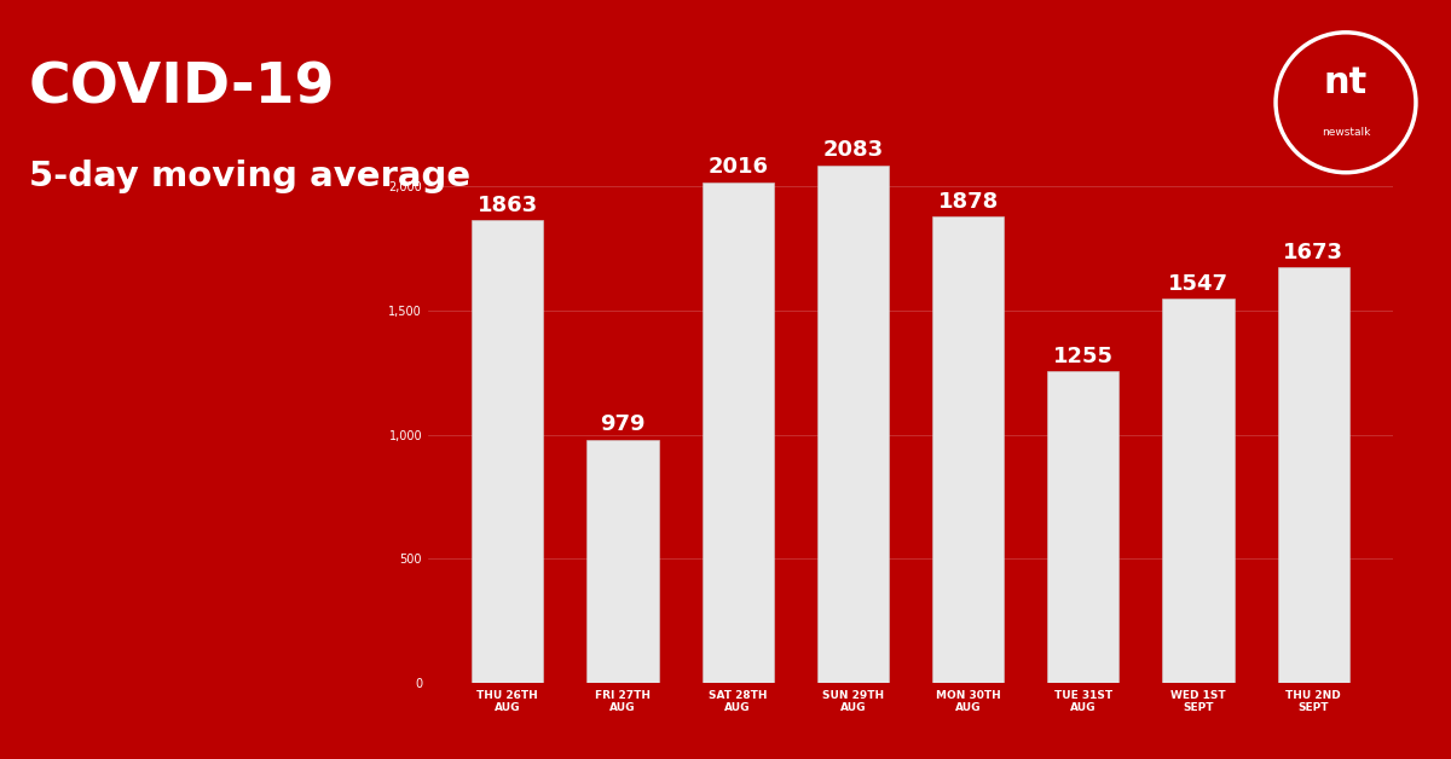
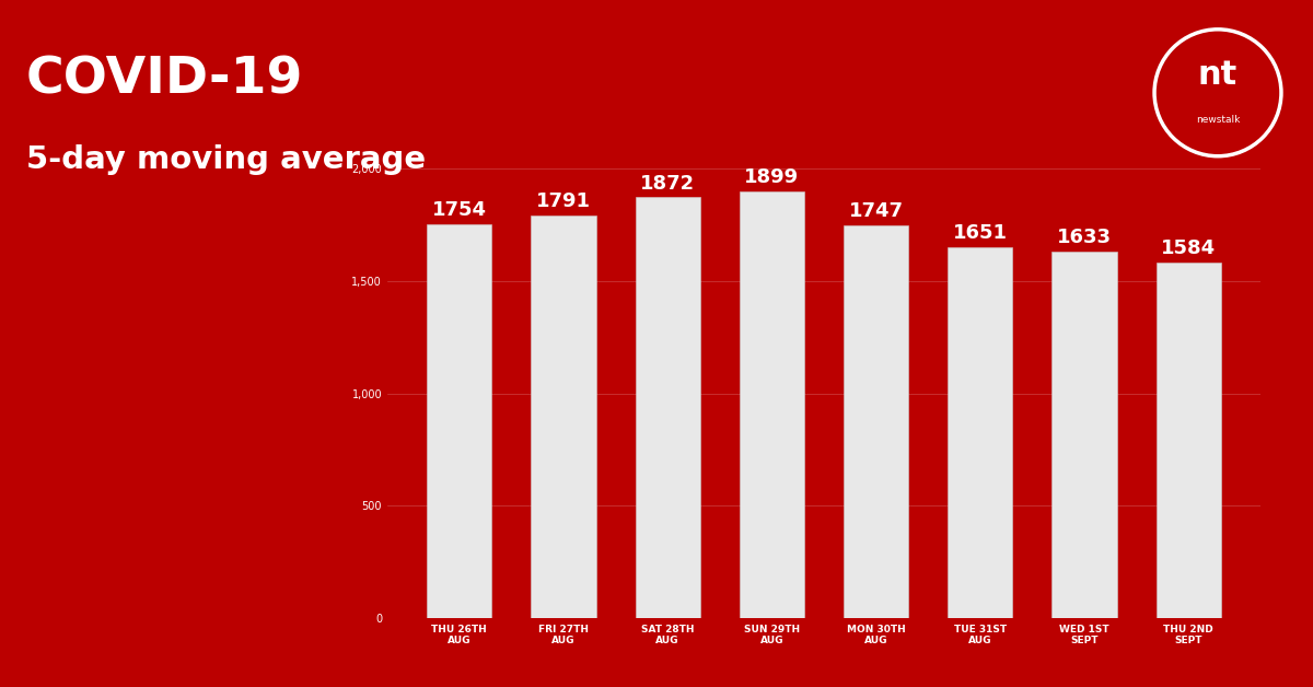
THU 26TH AUG: 1863 -> 1754
FRI 27TH AUG: 979 -> 1791
SAT 28TH AUG: 2016 -> 1872
SUN 29TH AUG: 2083 -> 1899
MON 30TH AUG: 1878 -> 1747
TUE 31ST AUG: 1255 -> 1651
WED 1ST SEPT: 1547 -> 1633
THU 2ND SEPT: 1673 -> 1584
